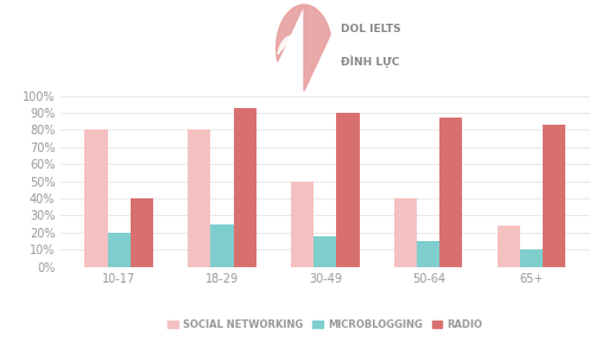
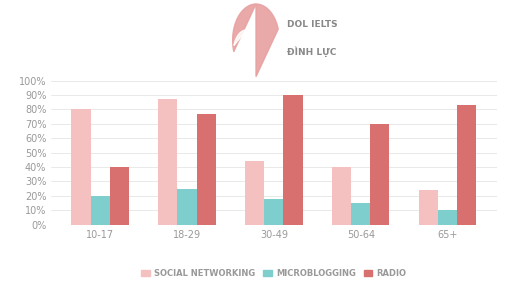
SOCIAL NETWORKING/18-29: 80% -> 87%
RADIO/18-29: 93% -> 77%
SOCIAL NETWORKING/30-49: 50% -> 44%
RADIO/50-64: 87% -> 70%
